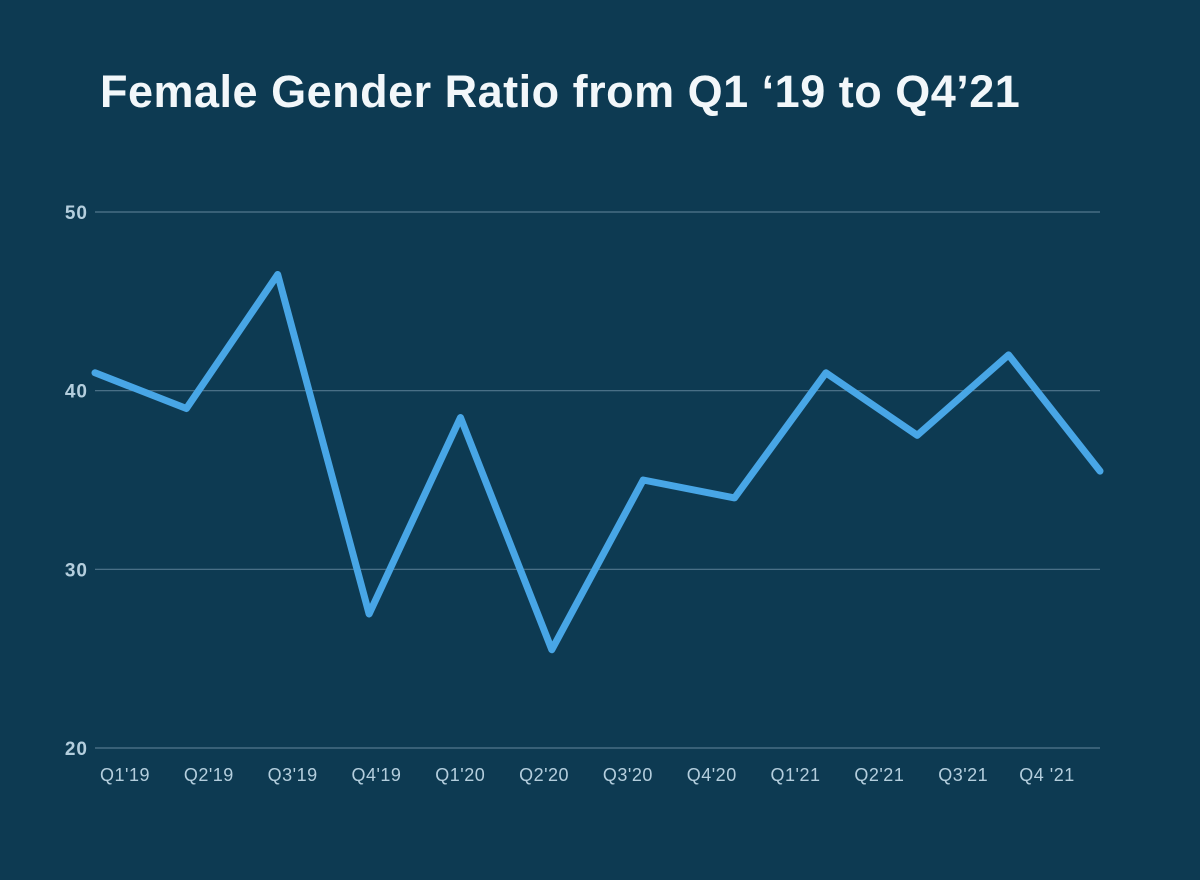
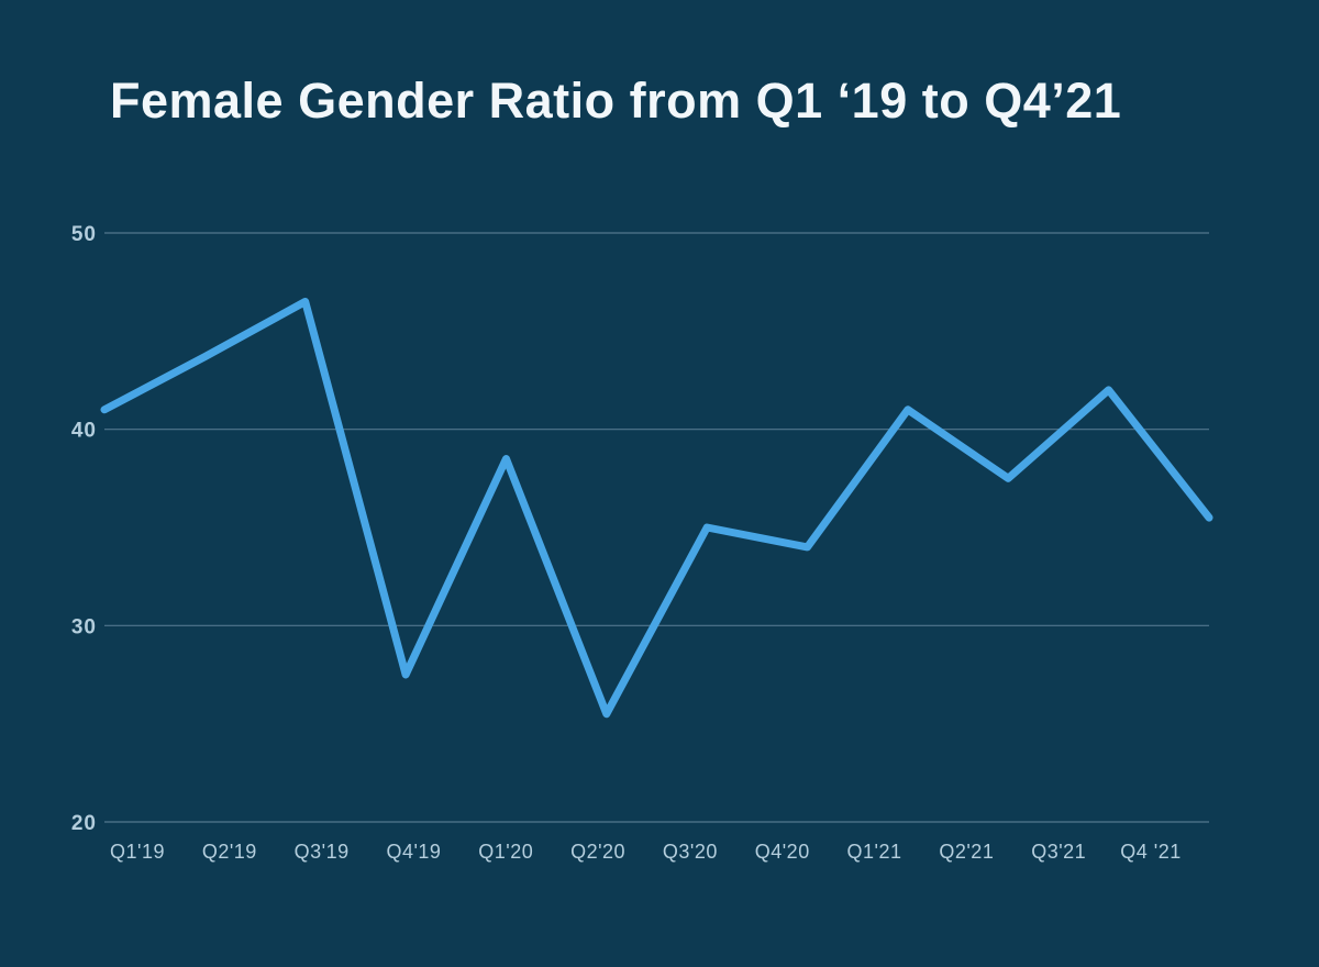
Q2'19: 39.0 -> 43.7
